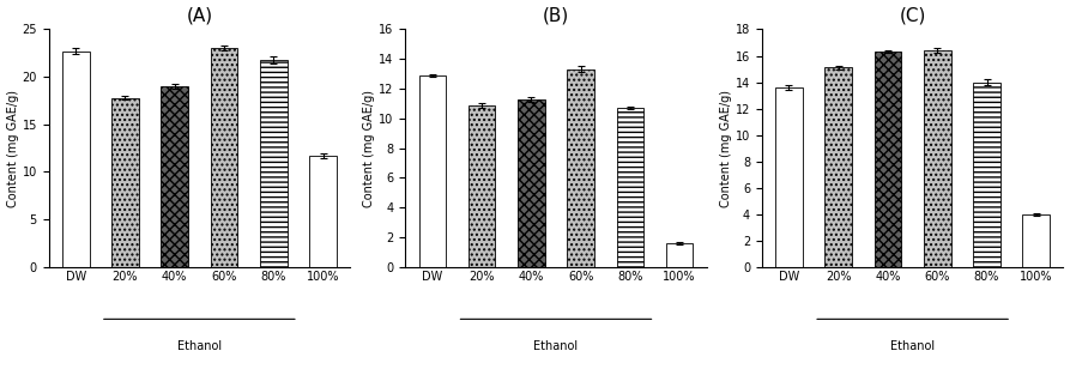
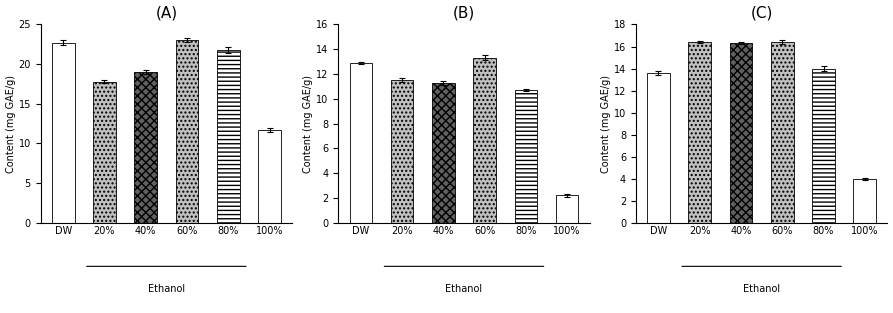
(B)/20%: 10.9 -> 11.5
(B)/100%: 1.6 -> 2.2
(C)/20%: 15.1 -> 16.4
